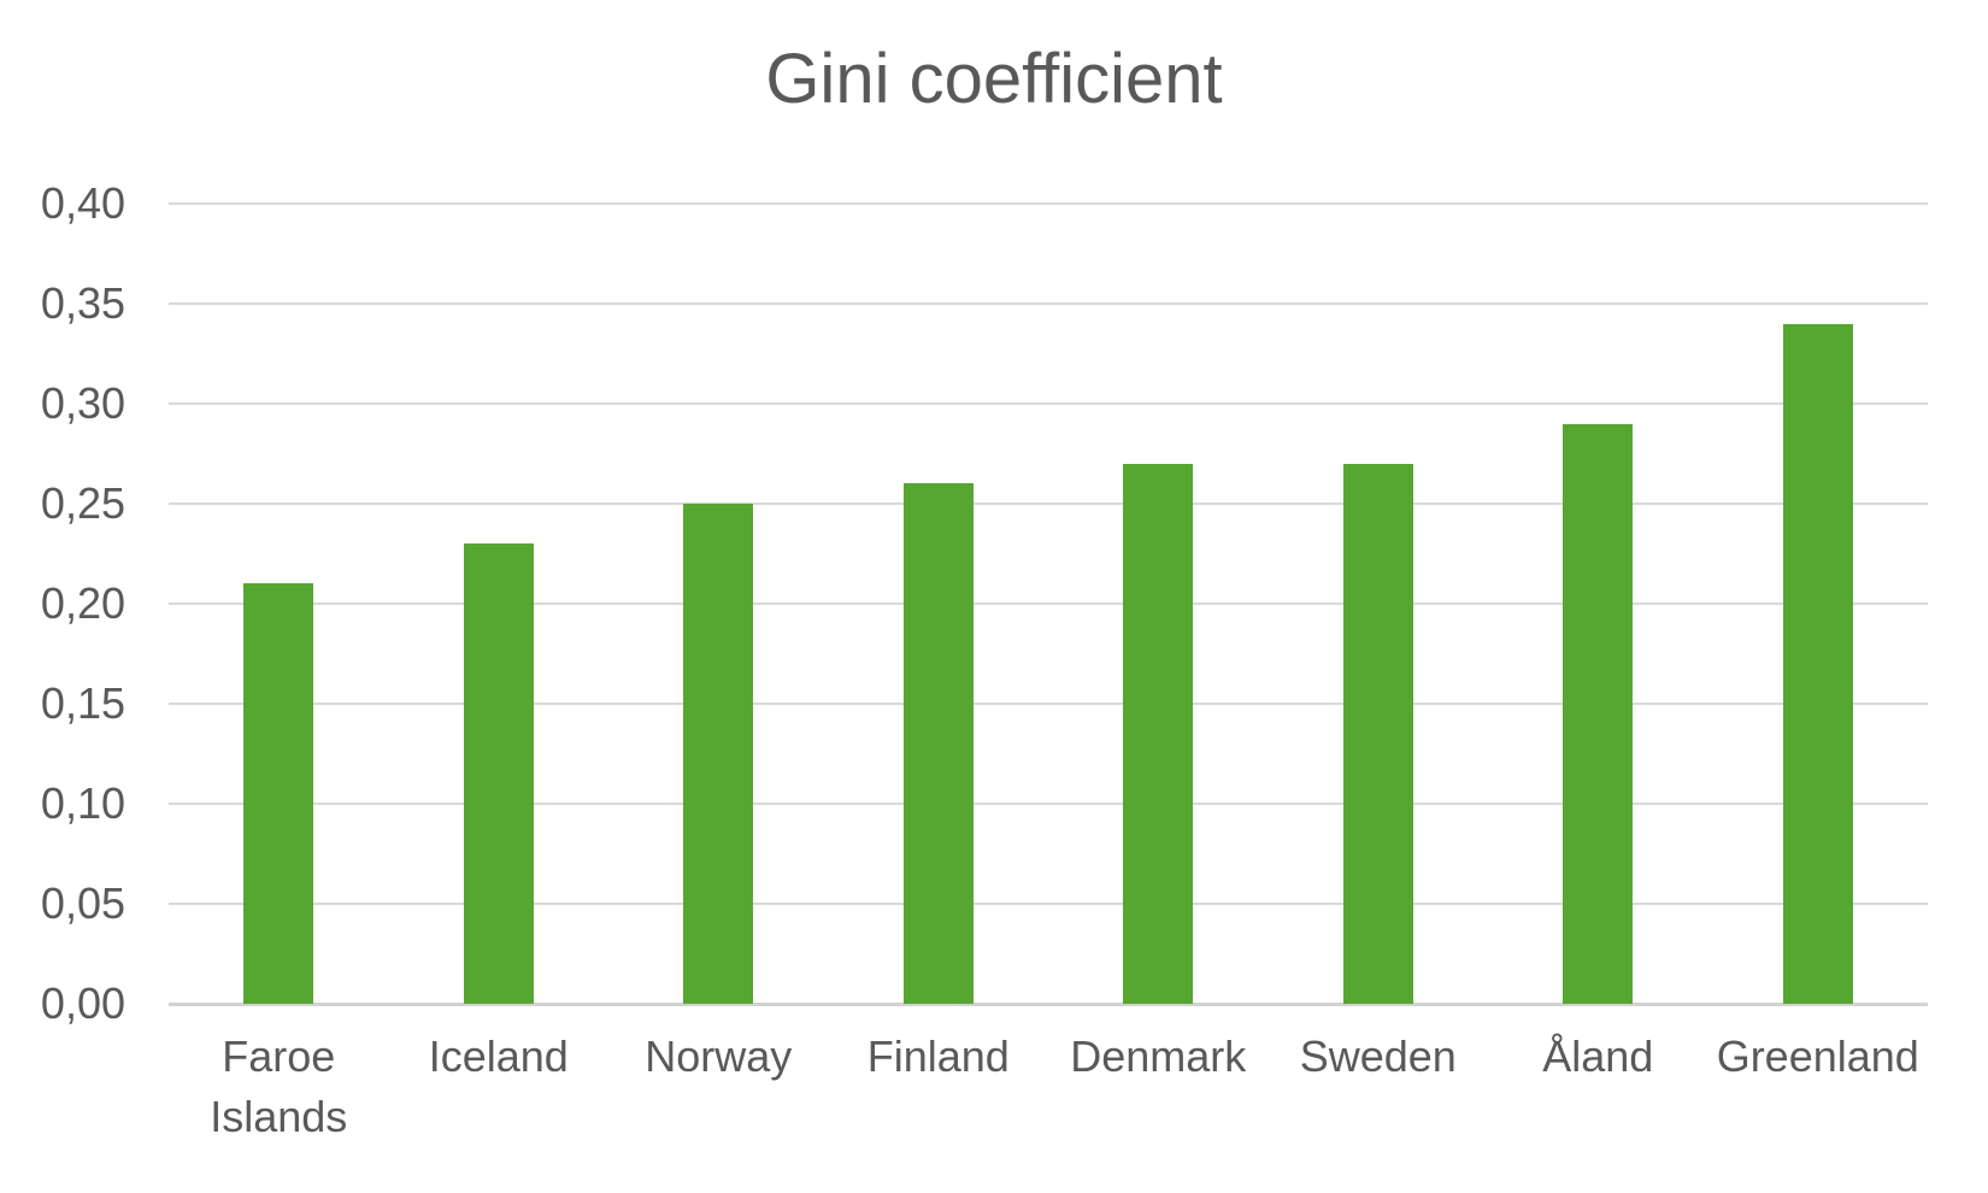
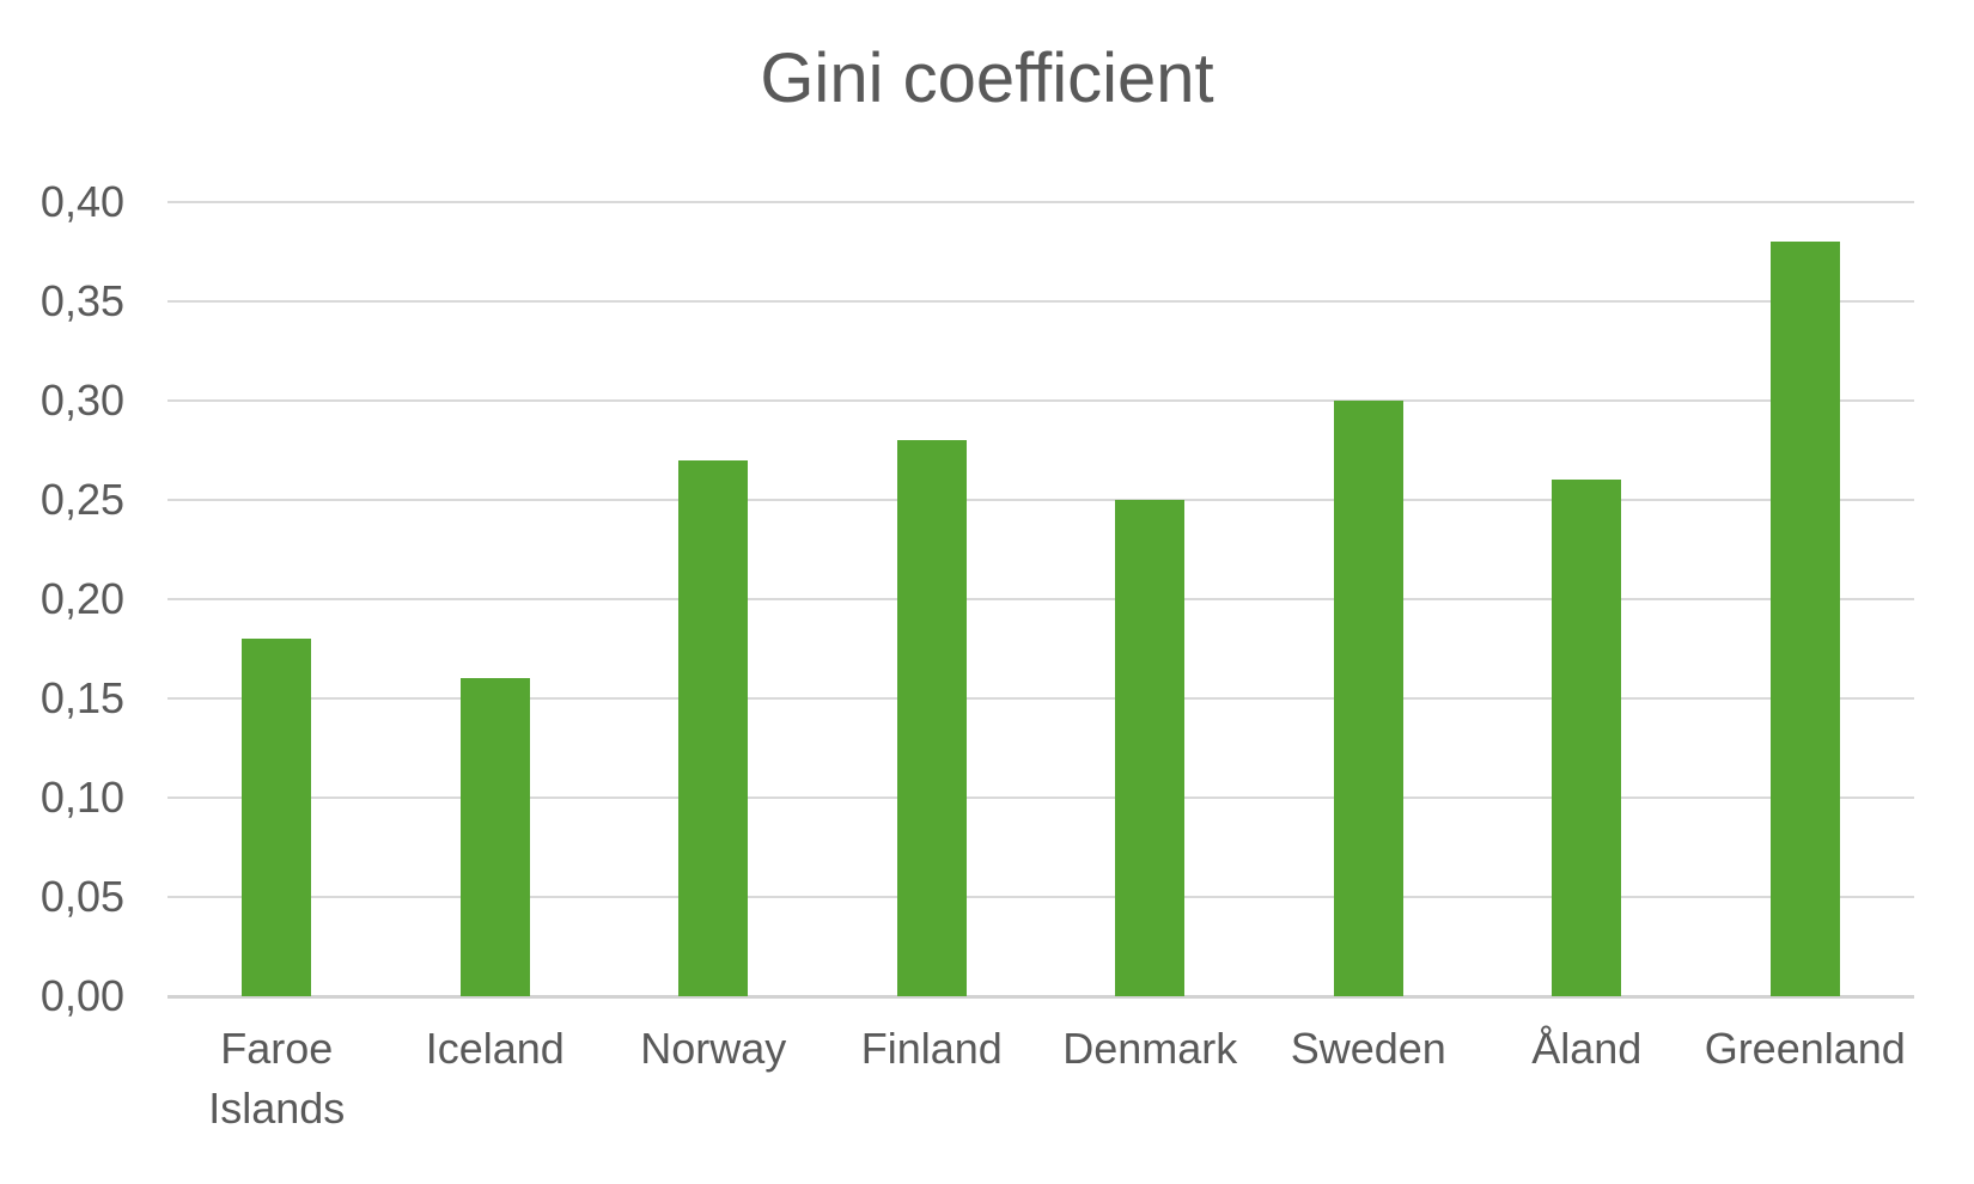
Faroe Islands: 0,21 -> 0,18
Iceland: 0,23 -> 0,16
Norway: 0,25 -> 0,27
Finland: 0,26 -> 0,28
Denmark: 0,27 -> 0,25
Sweden: 0,27 -> 0,30
Åland: 0,29 -> 0,26
Greenland: 0,34 -> 0,38
